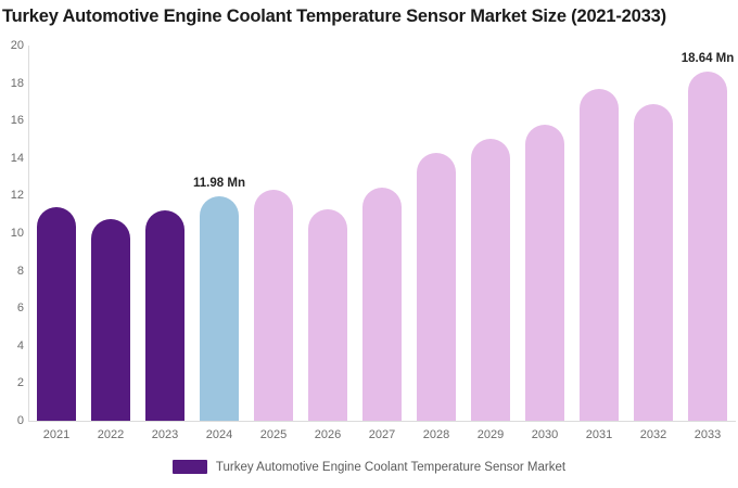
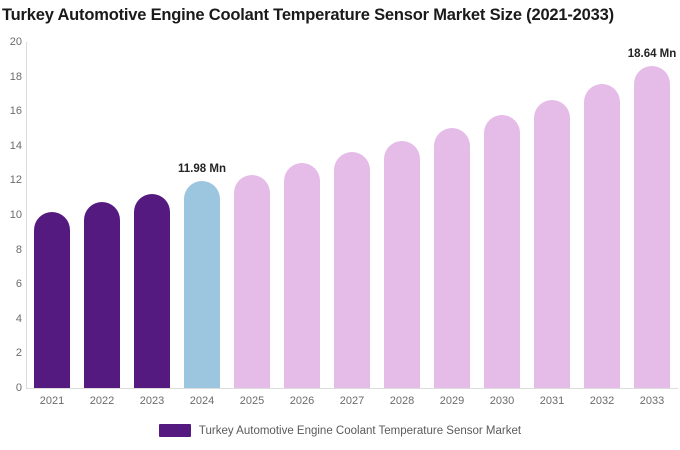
2021: 11.4 -> 10.2
2026: 11.3 -> 13.0
2027: 12.4 -> 13.7
2031: 17.7 -> 16.6
2032: 16.9 -> 17.6
